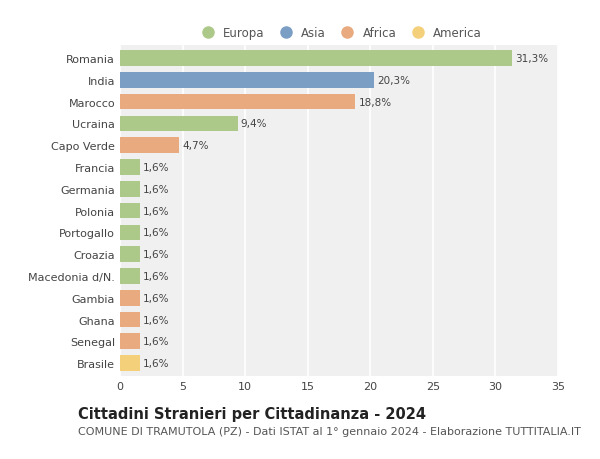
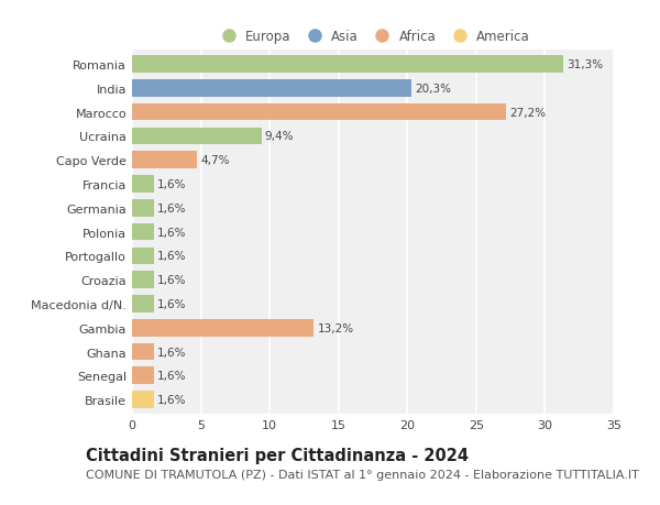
Marocco: 18,8% -> 27,2%
Gambia: 1,6% -> 13,2%
